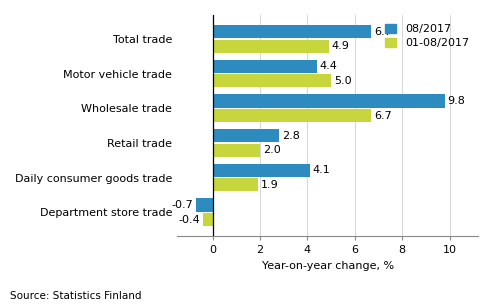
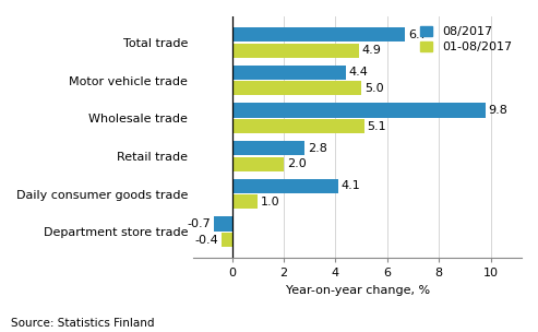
01-08/2017/Wholesale trade: 6.7 -> 5.1
01-08/2017/Daily consumer goods trade: 1.9 -> 1.0
